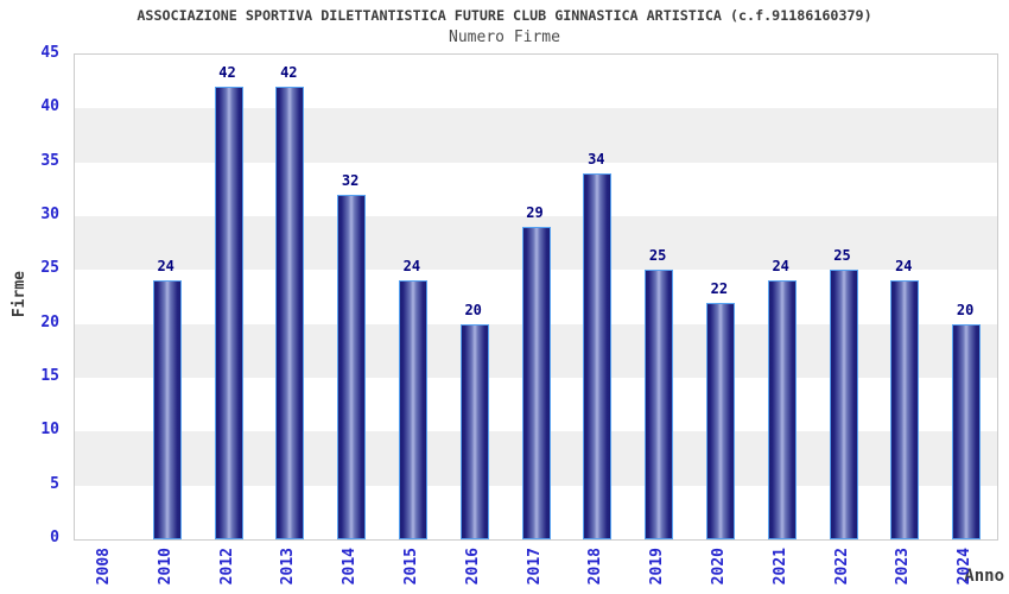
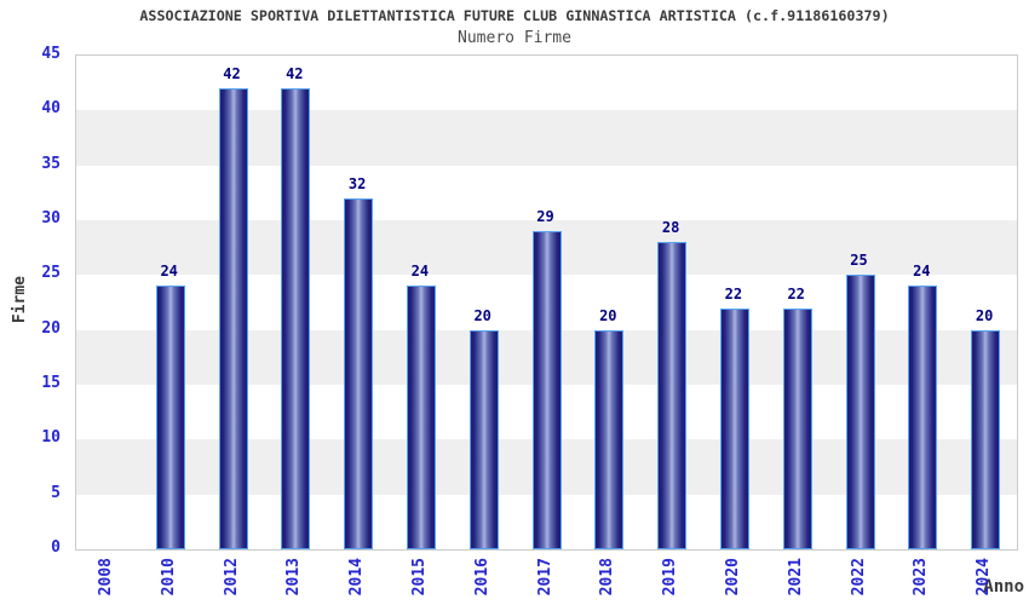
2018: 34 -> 20
2019: 25 -> 28
2021: 24 -> 22
